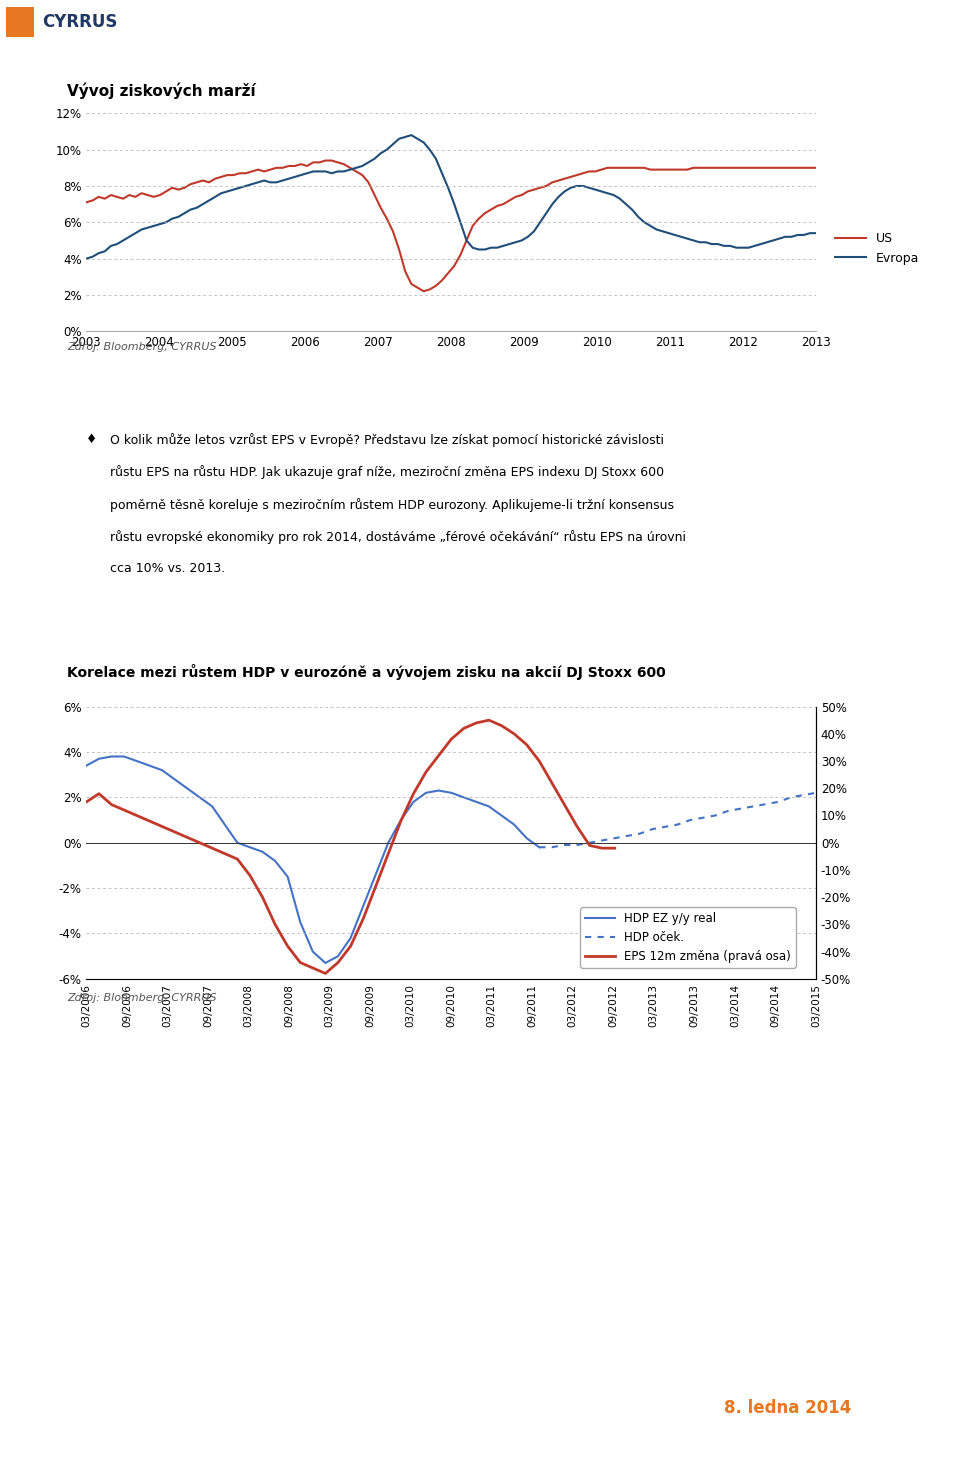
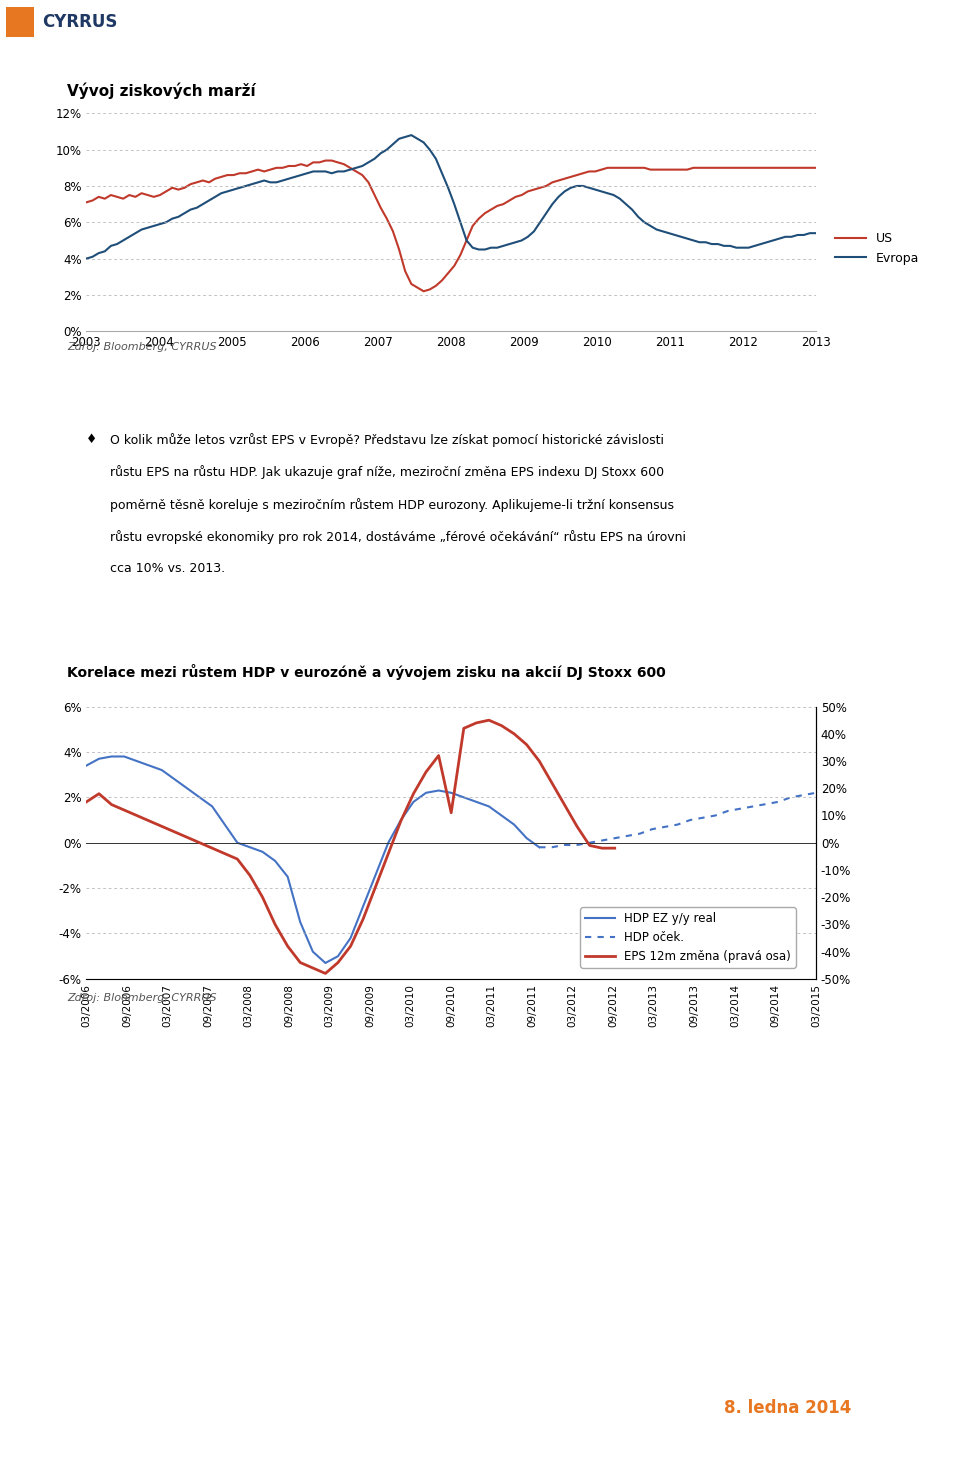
EPS 12m změna (pravá osa)/09/2010: 38% -> 11%
